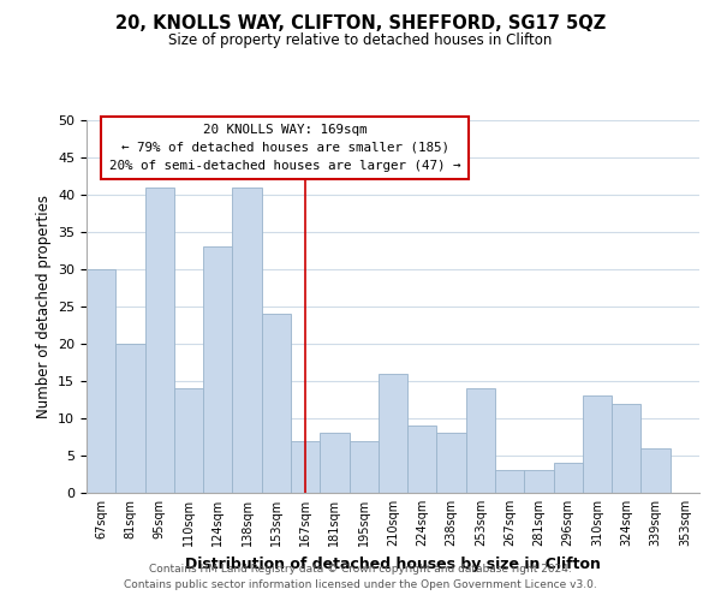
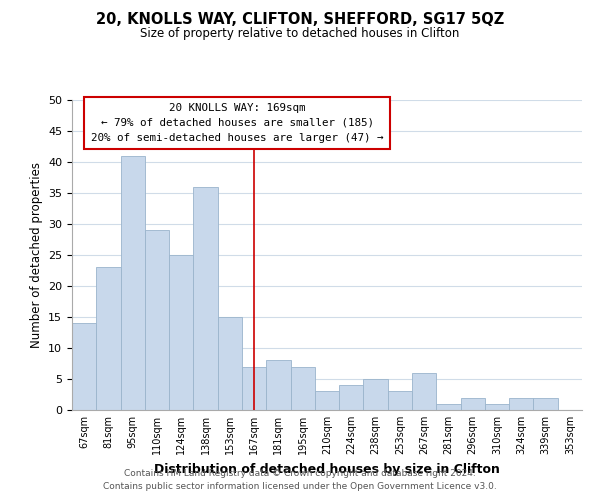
67sqm: 30 -> 14
81sqm: 20 -> 23
110sqm: 14 -> 29
124sqm: 33 -> 25
138sqm: 41 -> 36
153sqm: 24 -> 15
210sqm: 16 -> 3
224sqm: 9 -> 4
238sqm: 8 -> 5
253sqm: 14 -> 3
267sqm: 3 -> 6
281sqm: 3 -> 1
296sqm: 4 -> 2
310sqm: 13 -> 1
324sqm: 12 -> 2
339sqm: 6 -> 2
